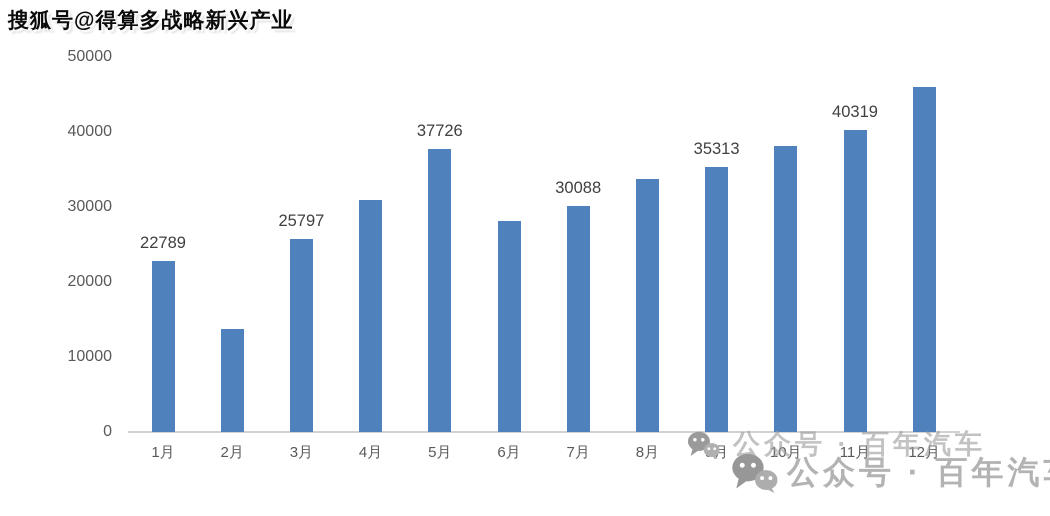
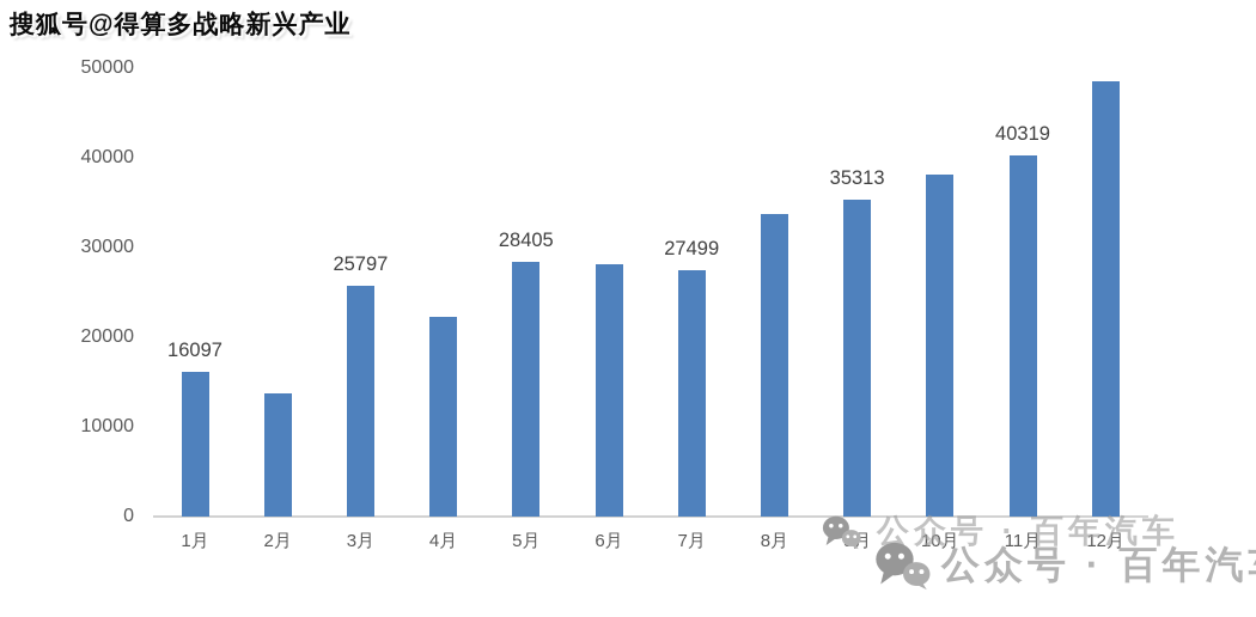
1月: 22789 -> 16097
4月: 31000 -> 22000
5月: 37726 -> 28405
7月: 30088 -> 27499
12月: 46000 -> 49000
